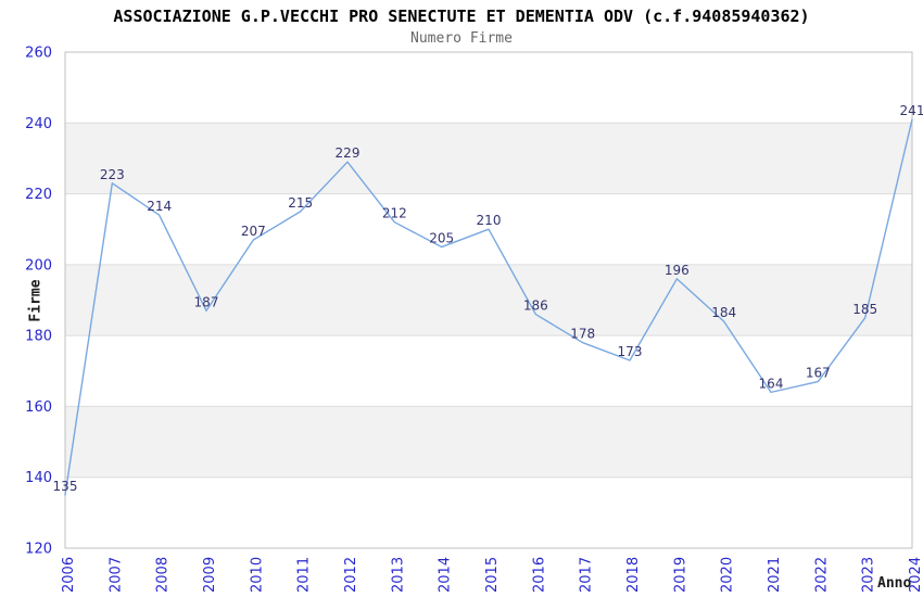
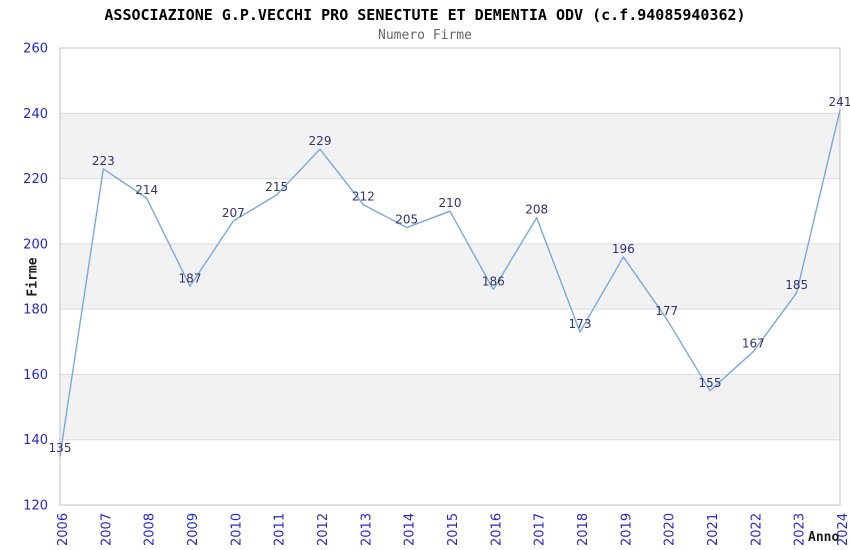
2017: 178 -> 208
2020: 184 -> 177
2021: 164 -> 155
